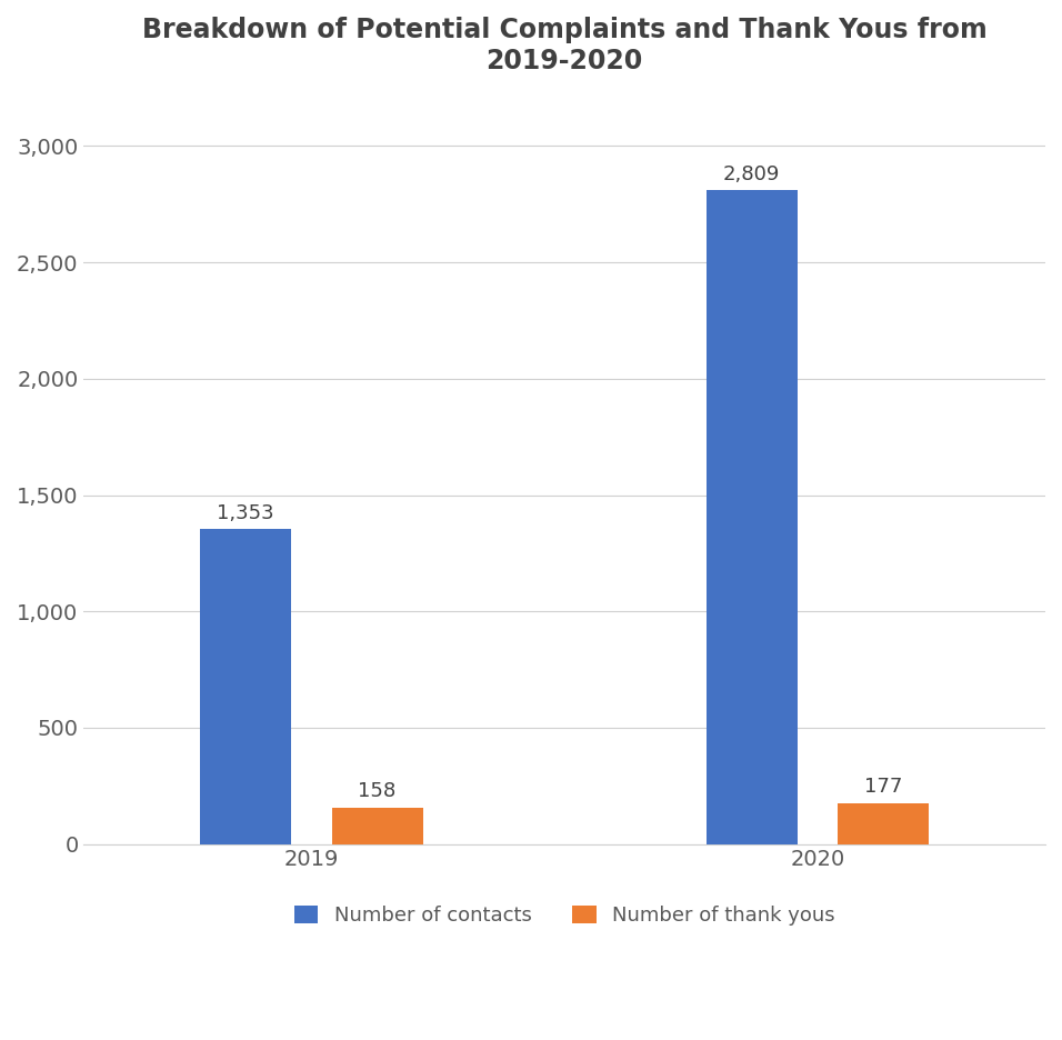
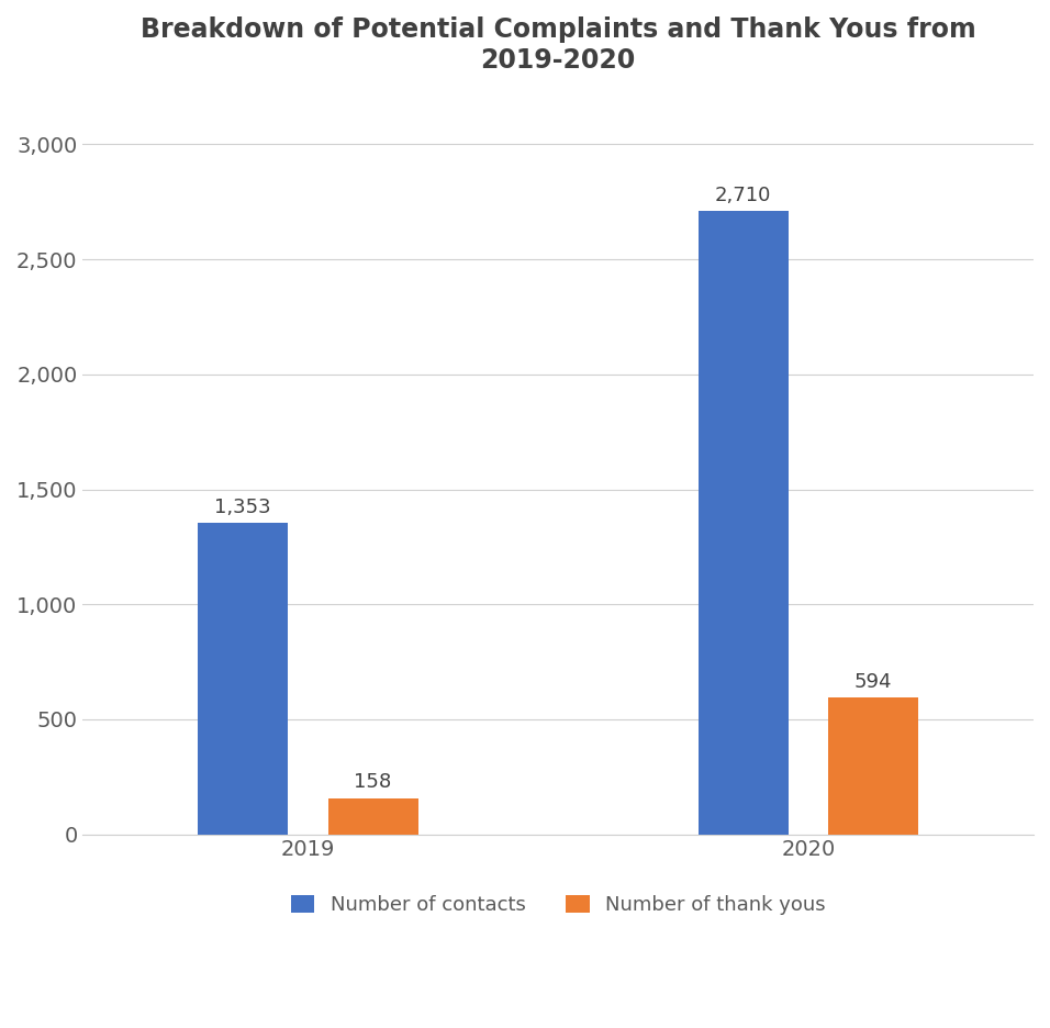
Number of contacts/2020: 2,809 -> 2,710
Number of thank yous/2020: 177 -> 594
